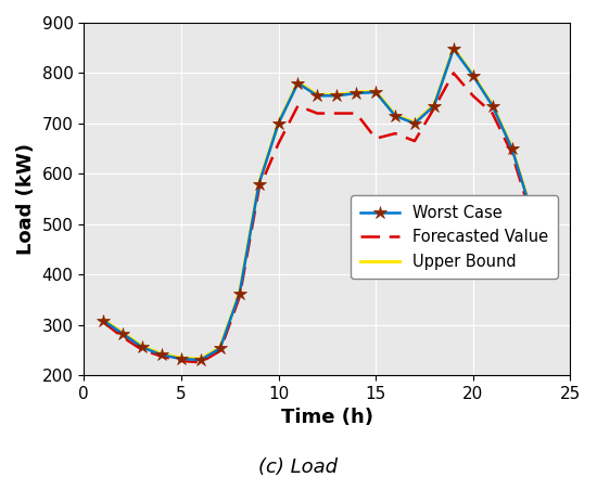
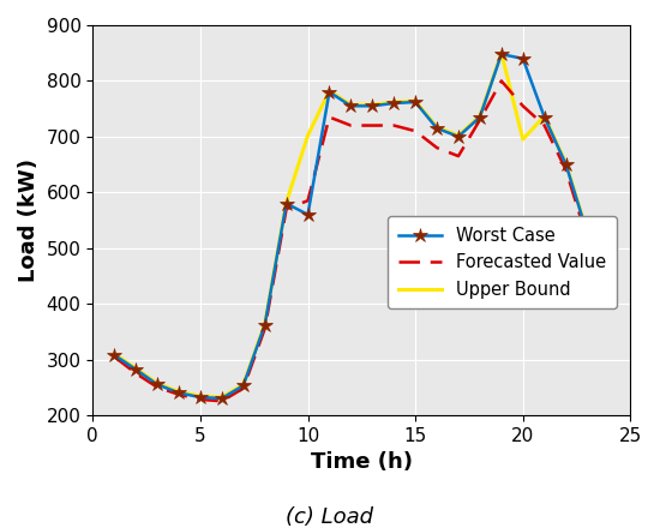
Worst Case/10: 700 -> 560
Forecasted Value/10: 660 -> 585
Forecasted Value/15: 670 -> 710
Worst Case/20: 795 -> 840
Upper Bound/20: 797 -> 695
